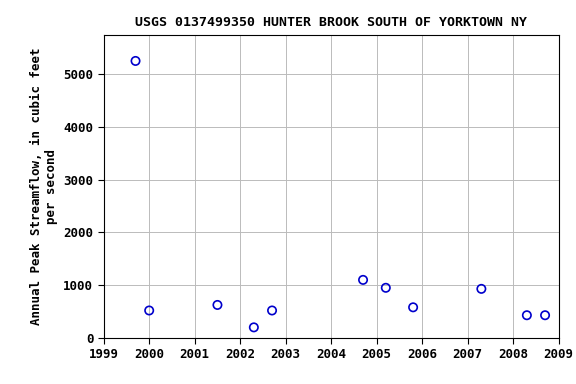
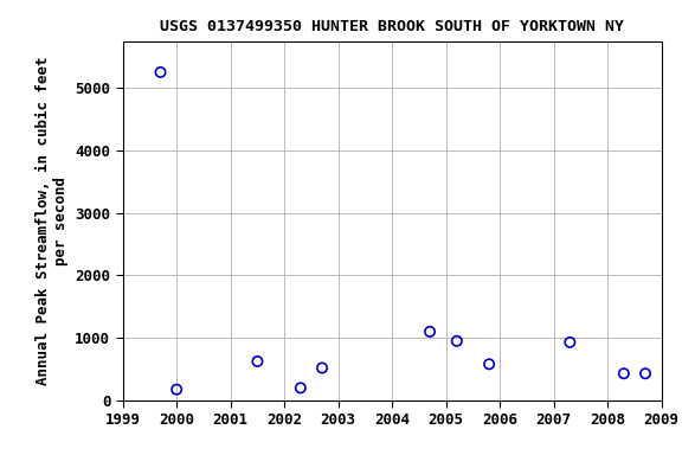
2000: 520 -> 180
